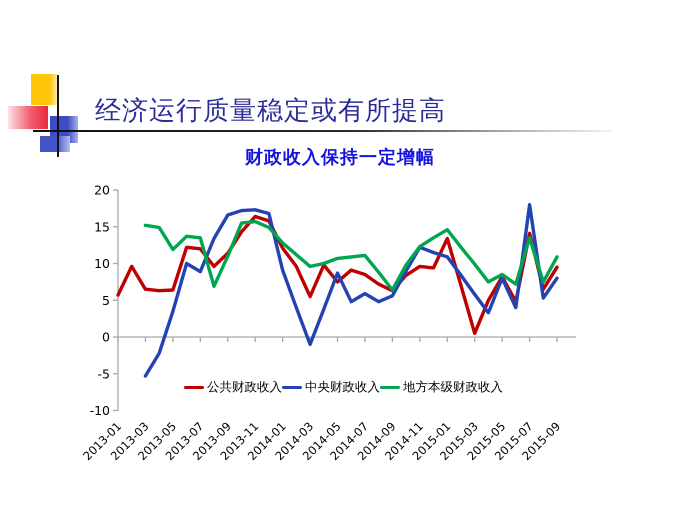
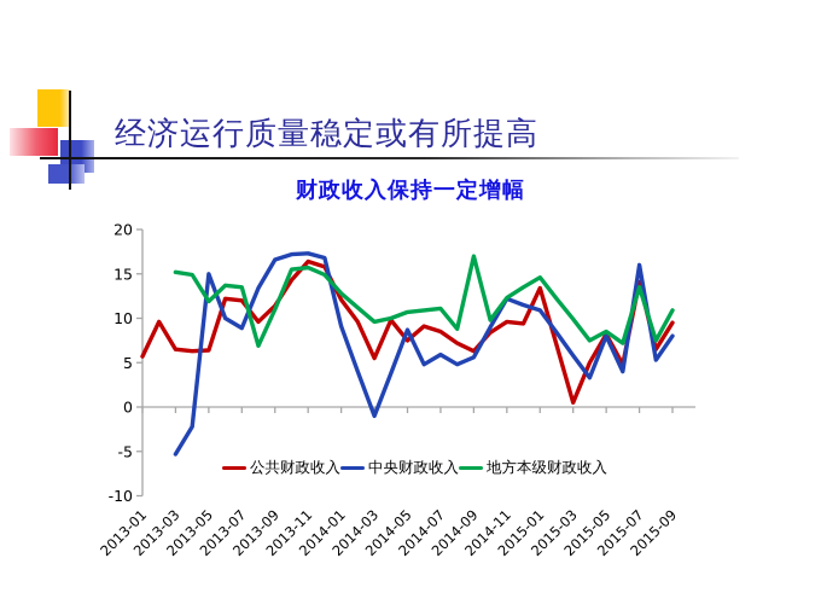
中央财政收入/2013-05: 4 -> 15
地方本级财政收入/2014-09: 6 -> 17
中央财政收入/2015-07: 18 -> 16
